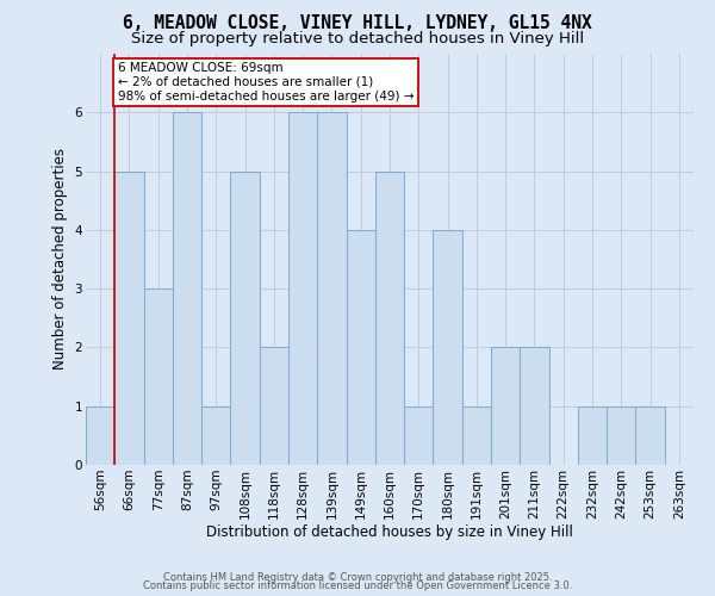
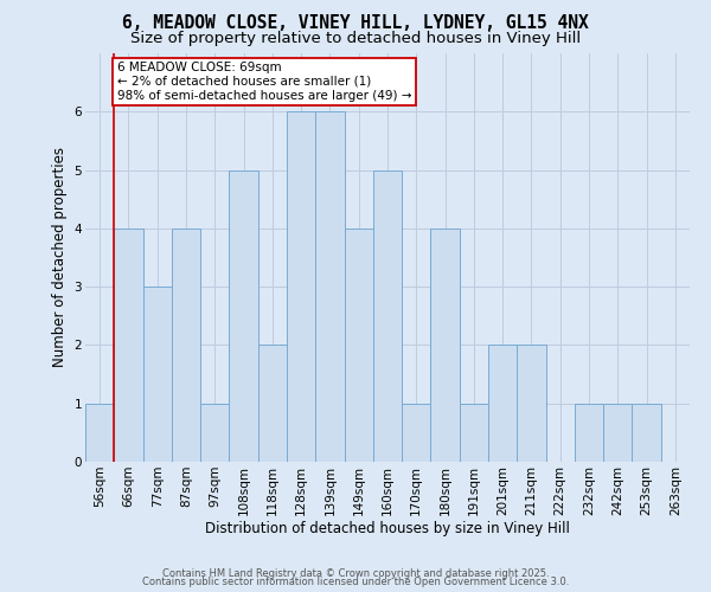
66sqm: 5 -> 4
87sqm: 6 -> 4
